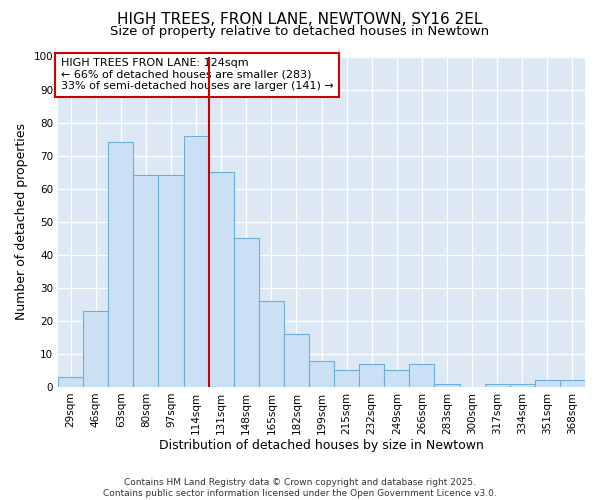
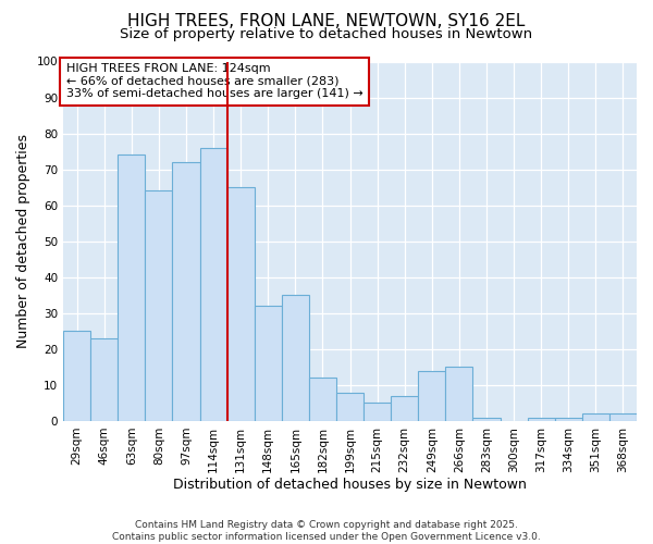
29sqm: 3 -> 25
97sqm: 64 -> 72
148sqm: 45 -> 32
165sqm: 26 -> 35
182sqm: 16 -> 12
249sqm: 5 -> 14
266sqm: 7 -> 15
